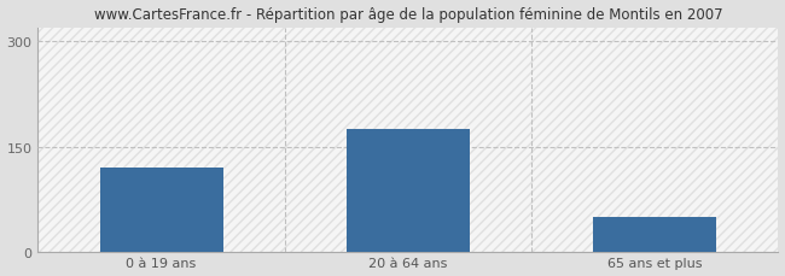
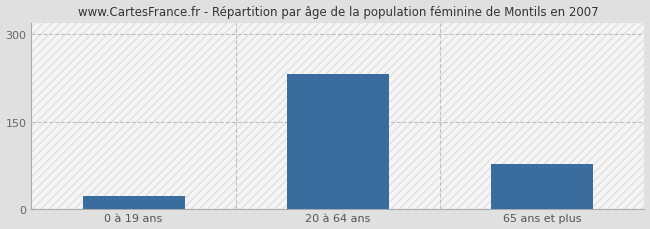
0 à 19 ans: 120 -> 22
20 à 64 ans: 175 -> 232
65 ans et plus: 50 -> 76
